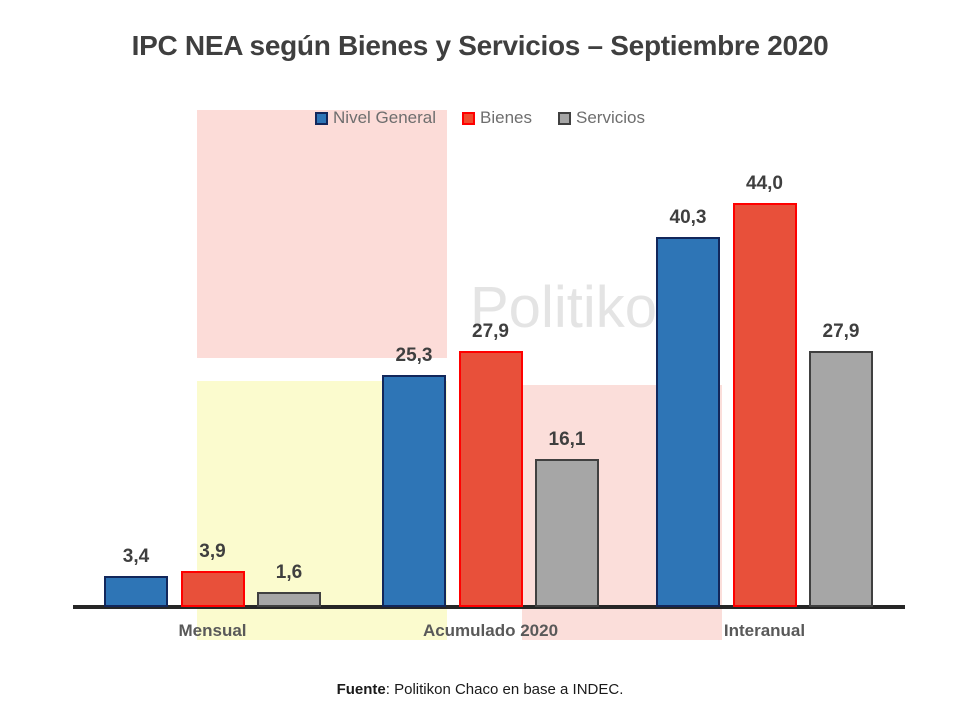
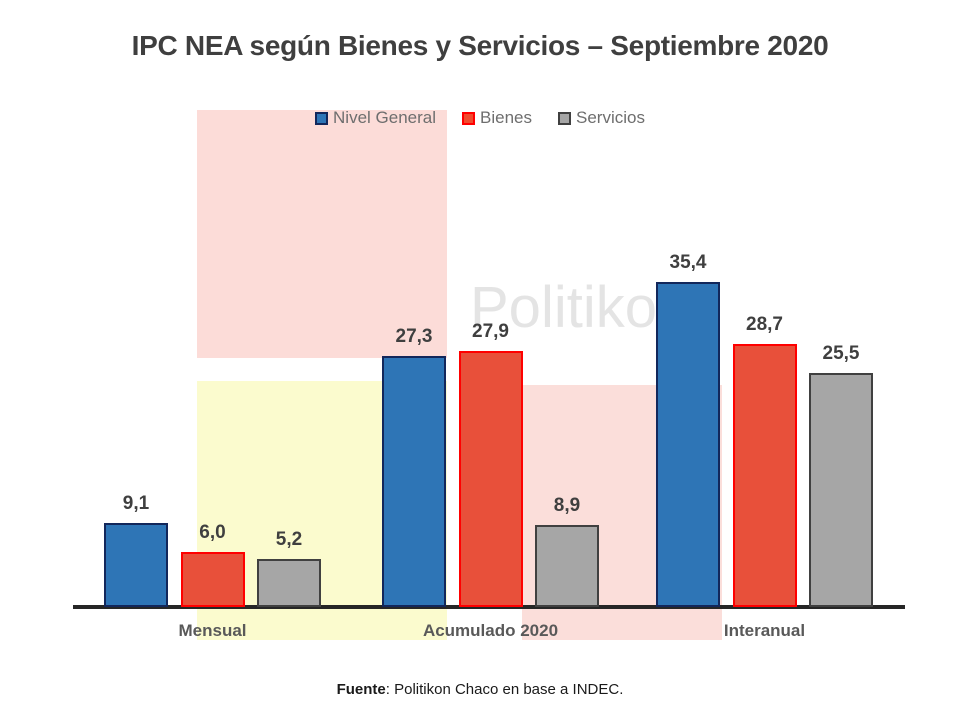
Nivel General/Mensual: 3,4 -> 9,1
Bienes/Mensual: 3,9 -> 6,0
Servicios/Mensual: 1,6 -> 5,2
Nivel General/Acumulado 2020: 25,3 -> 27,3
Servicios/Acumulado 2020: 16,1 -> 8,9
Nivel General/Interanual: 40,3 -> 35,4
Bienes/Interanual: 44,0 -> 28,7
Servicios/Interanual: 27,9 -> 25,5
